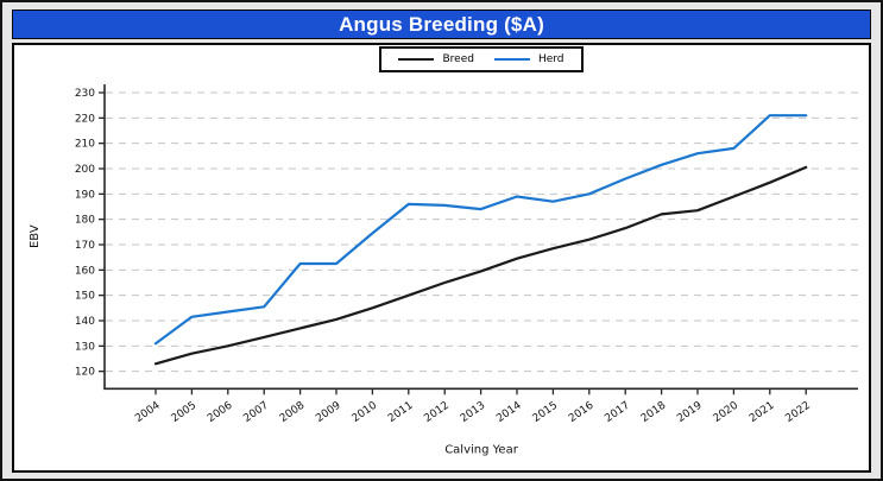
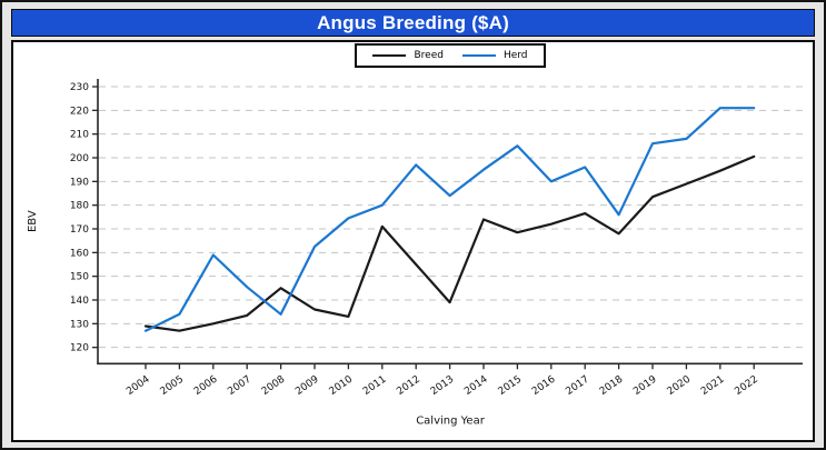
Breed/2004: 123 -> 129
Herd/2004: 131 -> 127
Herd/2005: 142 -> 134
Herd/2006: 144 -> 159
Breed/2008: 137 -> 145
Herd/2008: 162 -> 134
Breed/2009: 140 -> 136
Breed/2010: 145 -> 133
Breed/2011: 150 -> 171
Herd/2011: 186 -> 180
Herd/2012: 186 -> 197
Breed/2013: 160 -> 139
Breed/2014: 164 -> 174
Herd/2014: 189 -> 195
Herd/2015: 187 -> 205
Breed/2018: 182 -> 168
Herd/2018: 202 -> 176
